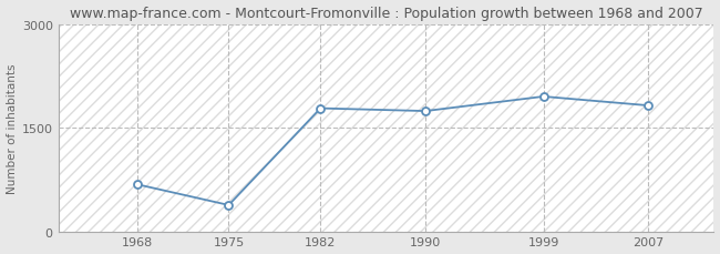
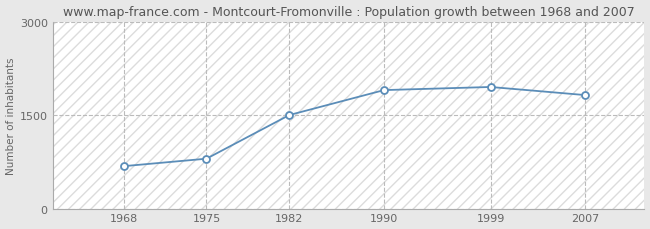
1975: 380 -> 800
1982: 1780 -> 1500
1990: 1740 -> 1900
